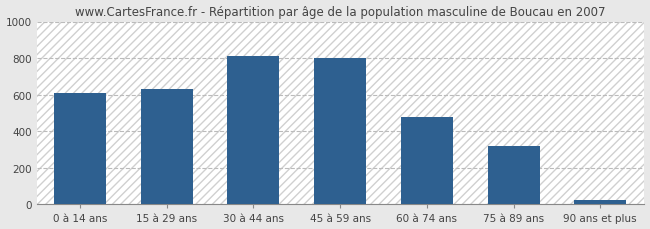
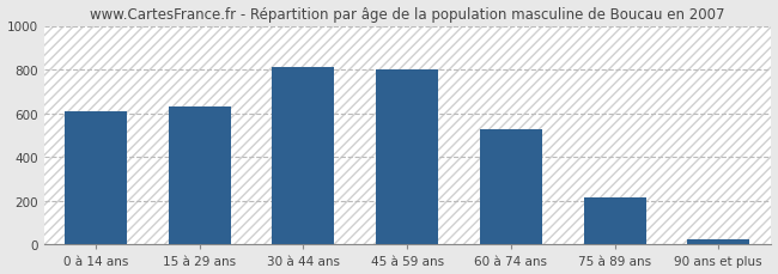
60 à 74 ans: 480 -> 520
75 à 89 ans: 320 -> 220
